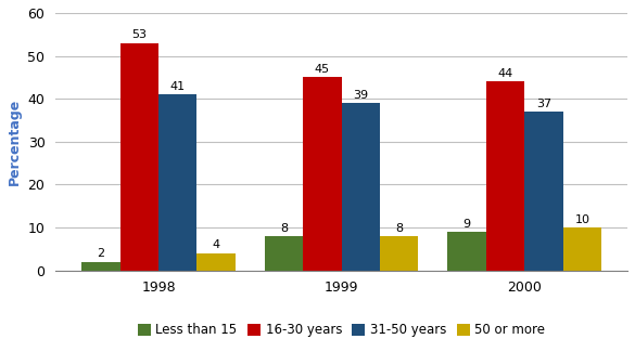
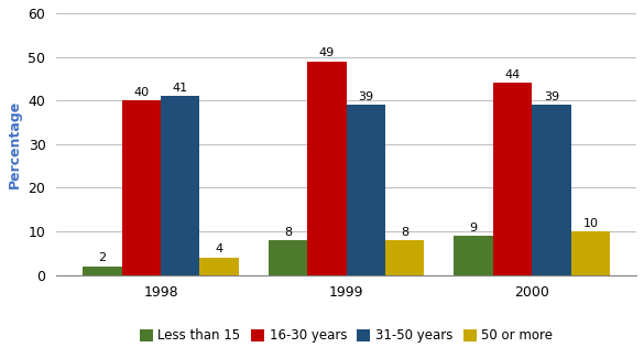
16-30 years/1998: 53 -> 40
16-30 years/1999: 45 -> 49
31-50 years/2000: 37 -> 39
